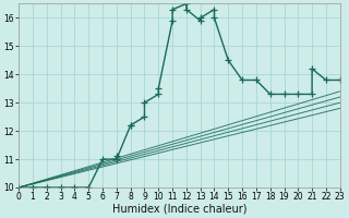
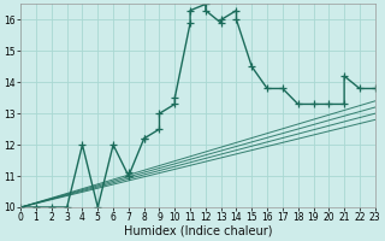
4: 10.0 -> 12.0
6: 11.0 -> 12.0
